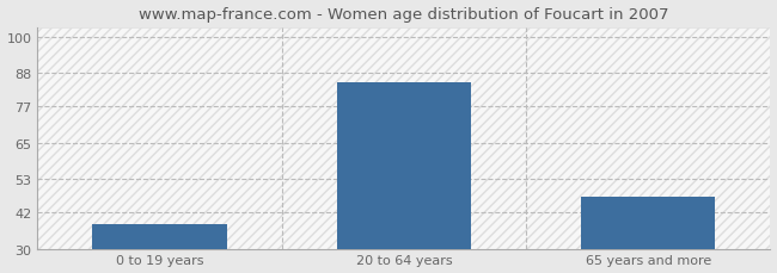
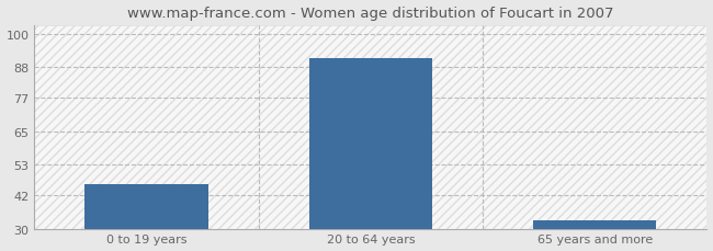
0 to 19 years: 38 -> 46
20 to 64 years: 85 -> 91
65 years and more: 47 -> 33
